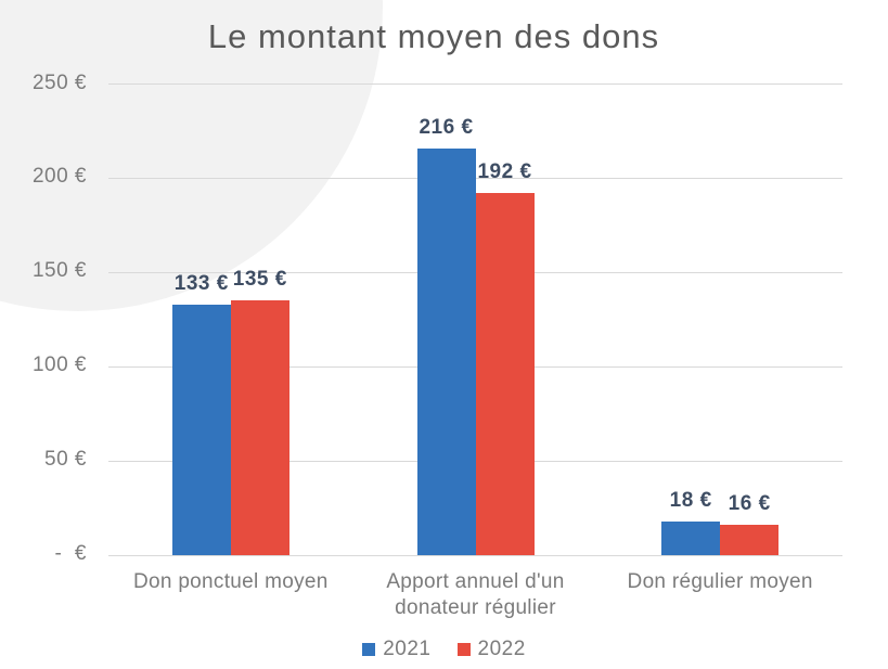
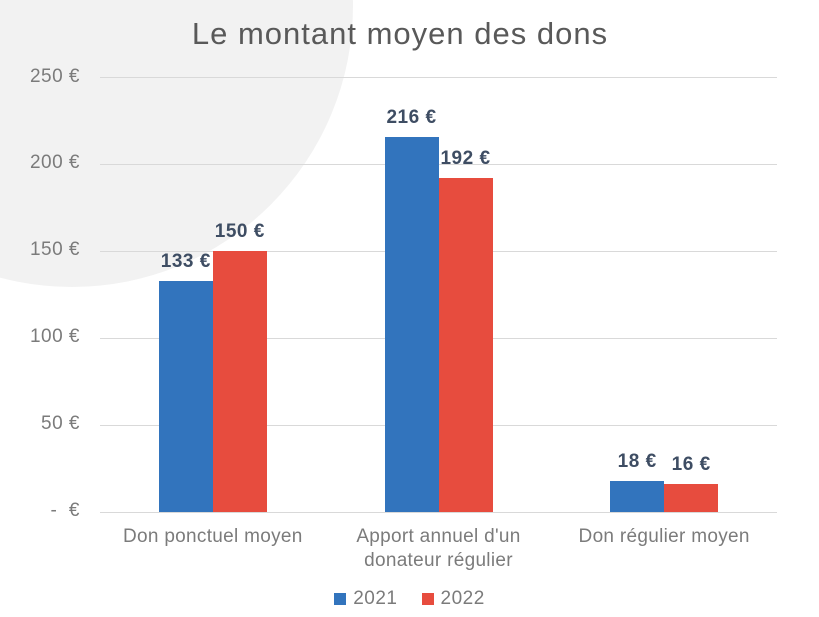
2022/Don ponctuel moyen: 135 -> 150
